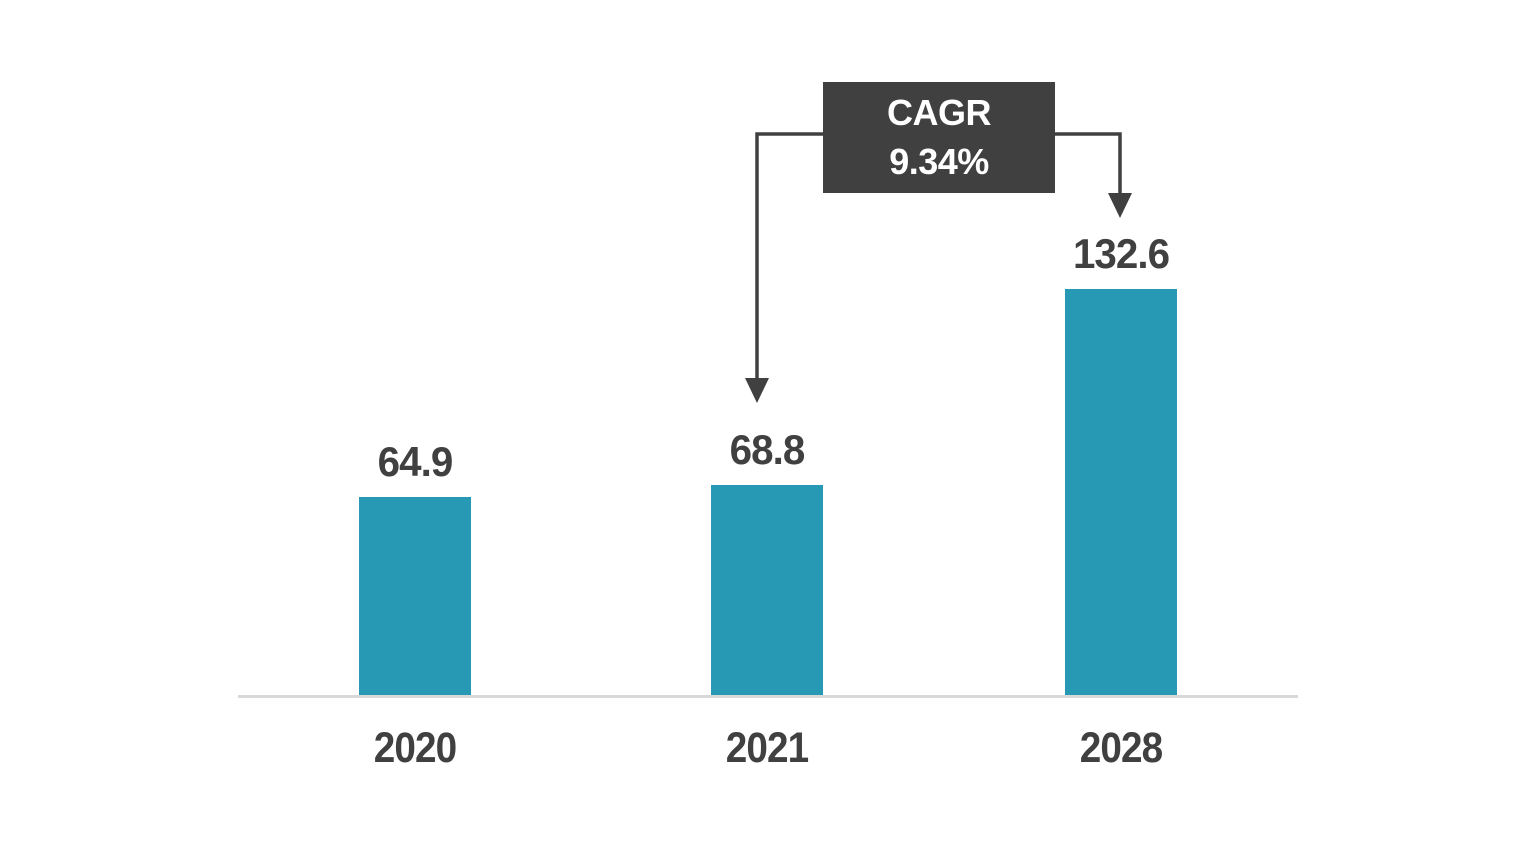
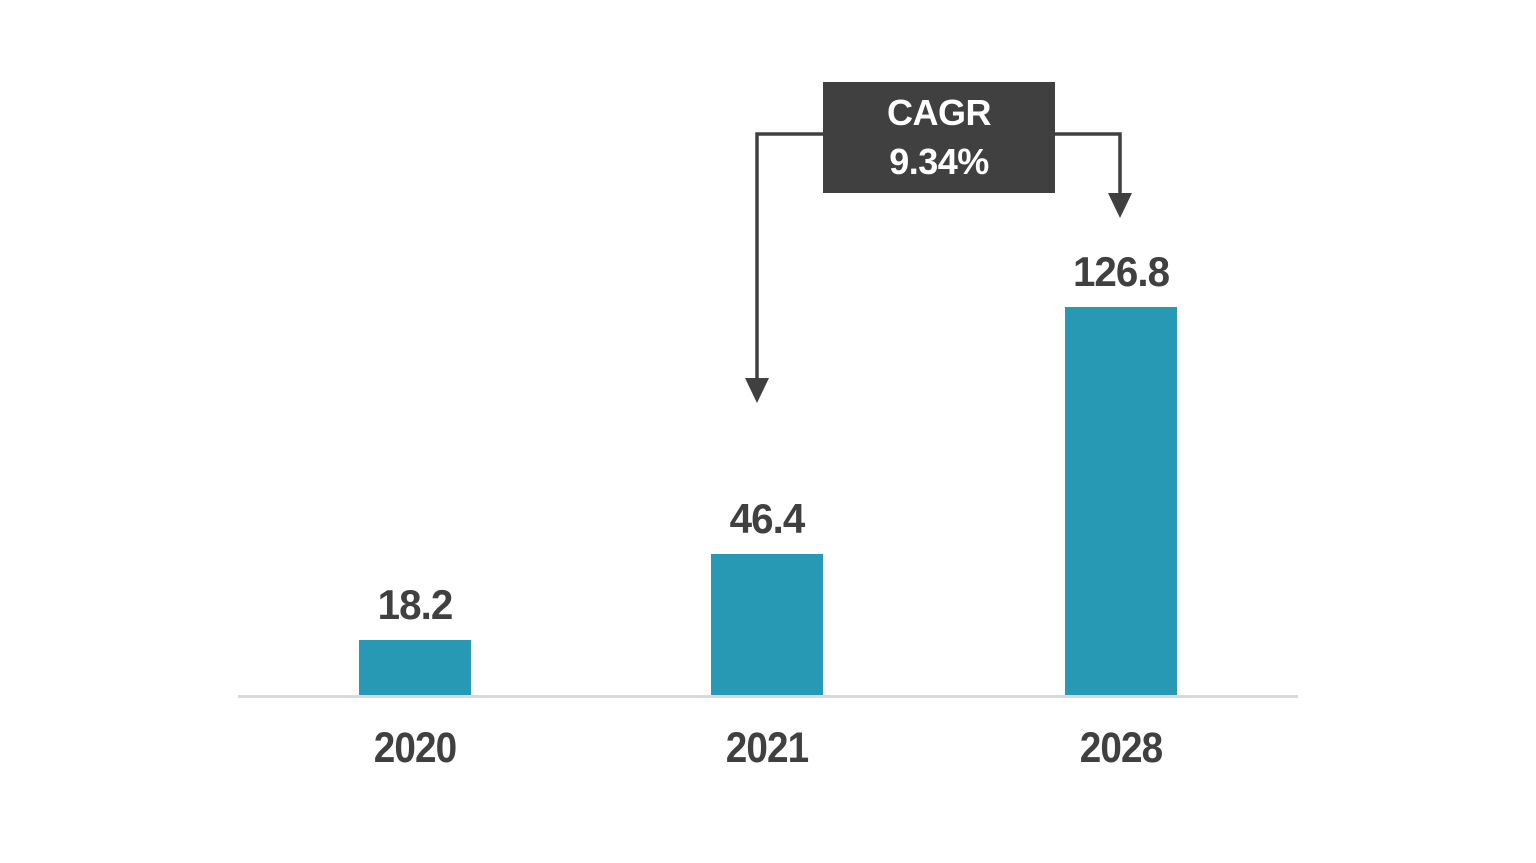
2020: 64.9 -> 18.2
2021: 68.8 -> 46.4
2028: 132.6 -> 126.8
